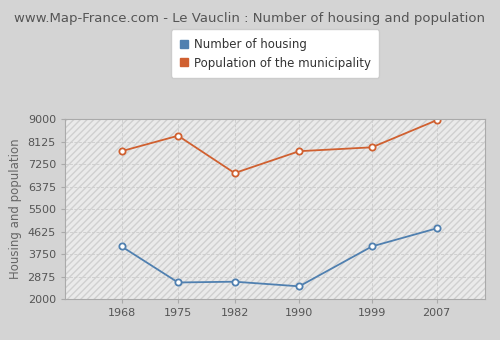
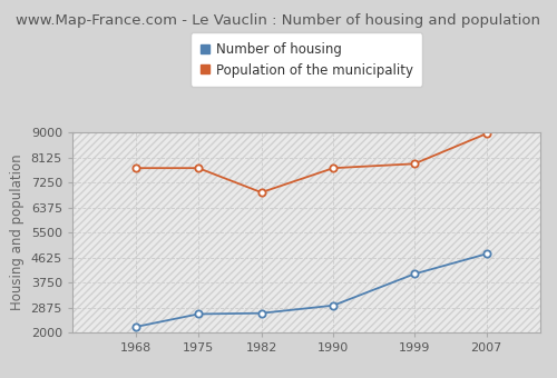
Number of housing/1968: 4050 -> 2200
Population of the municipality/1975: 8350 -> 7750
Number of housing/1990: 2500 -> 2950
